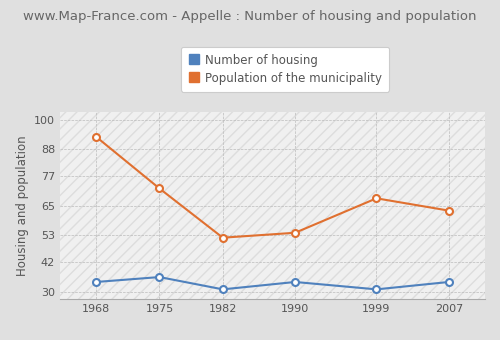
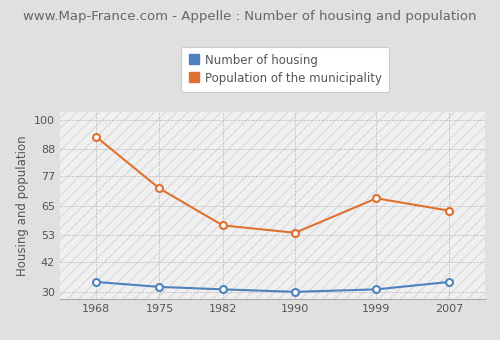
Number of housing/1975: 36 -> 32
Population of the municipality/1982: 52 -> 57
Number of housing/1990: 34 -> 30
